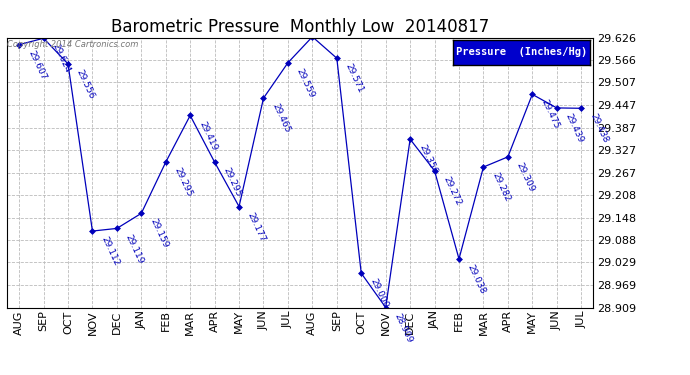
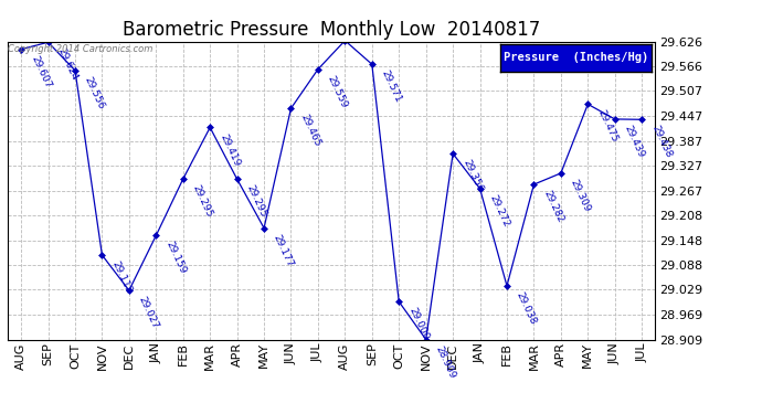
DEC: 29.119 -> 29.027
